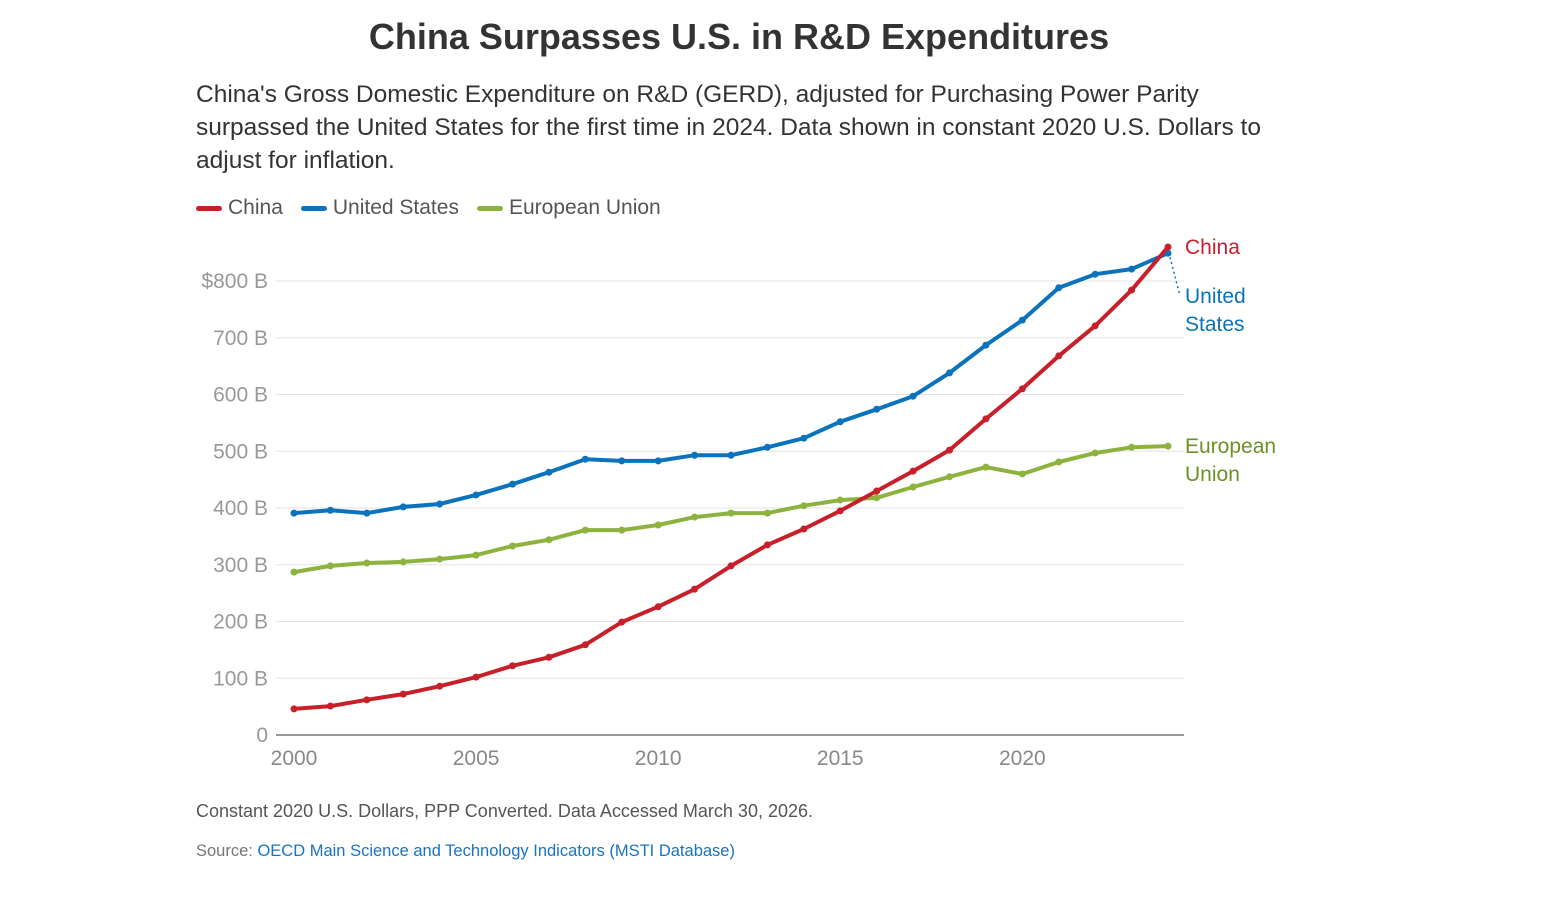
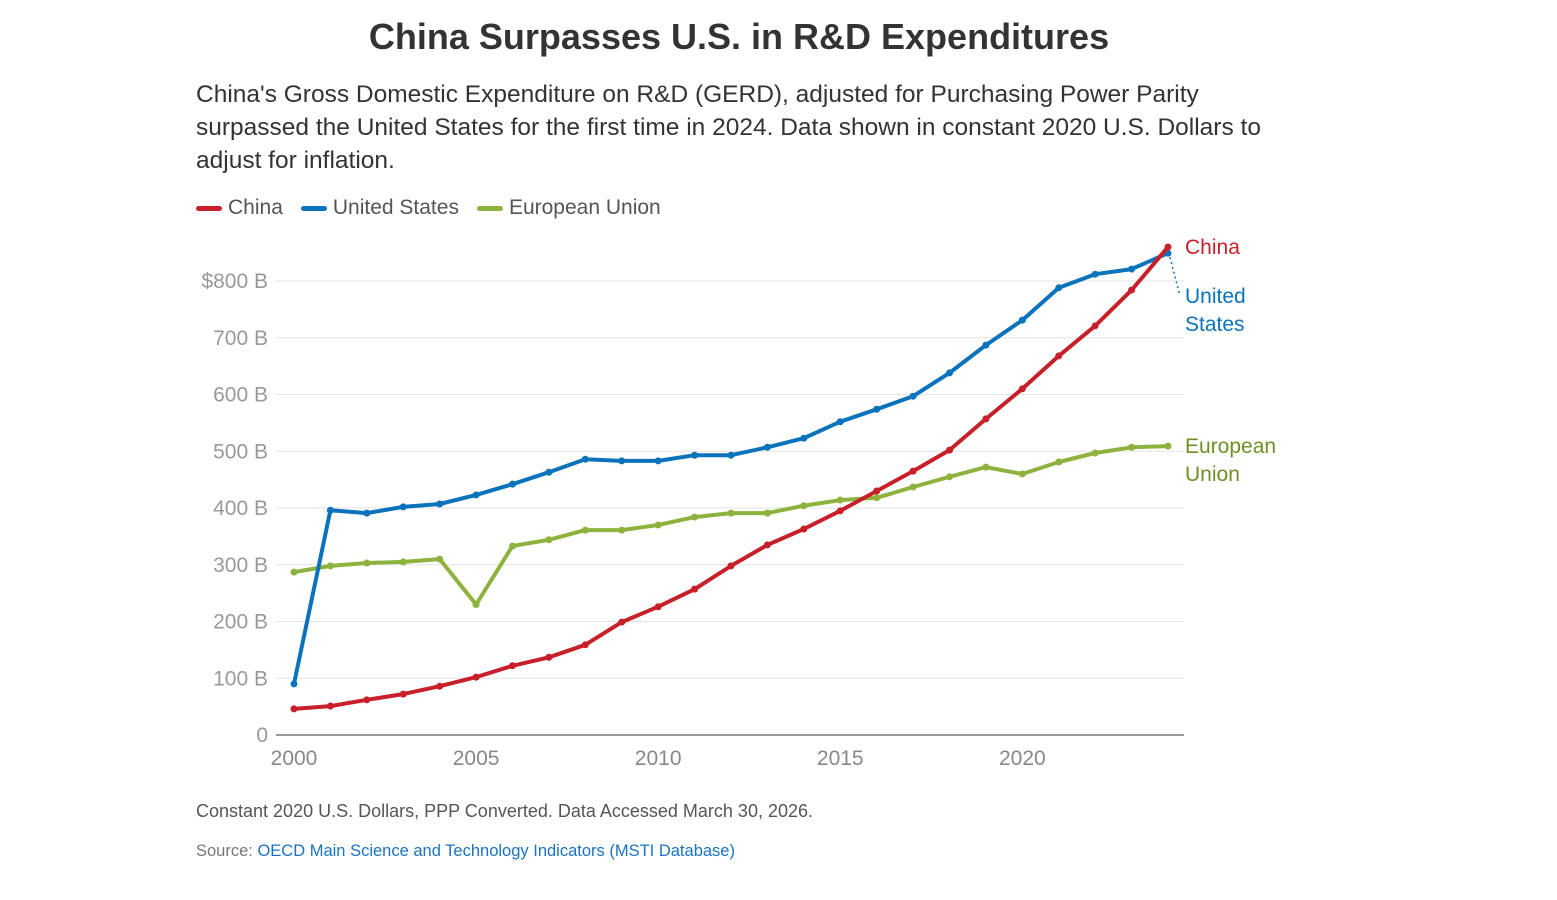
United States/2000: $390B -> $90B
European Union/2005: $320B -> $230B
